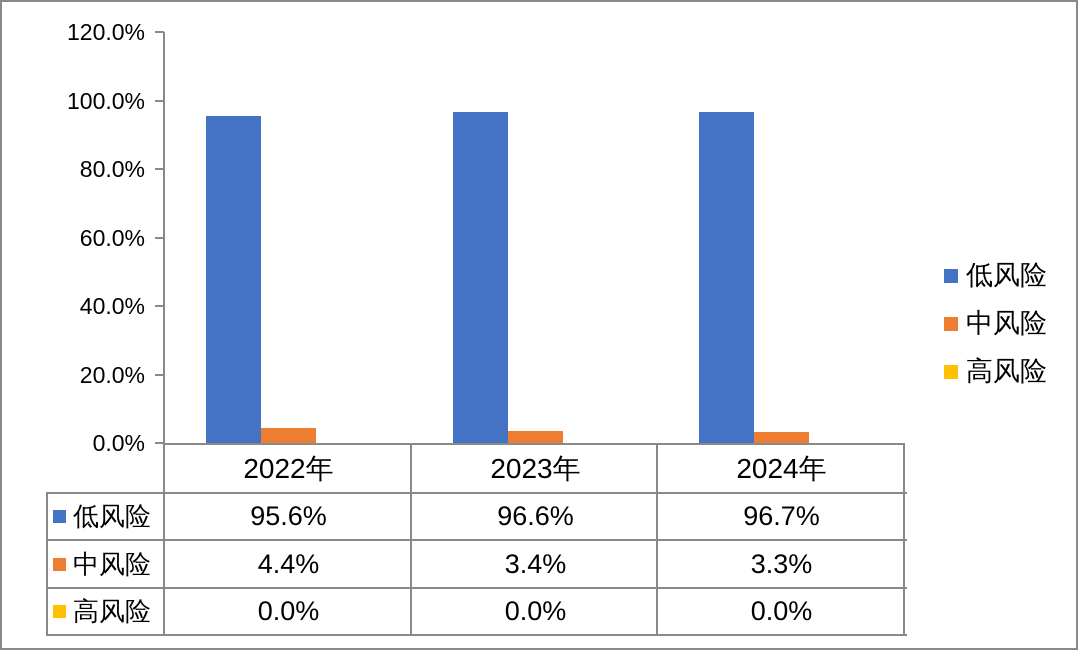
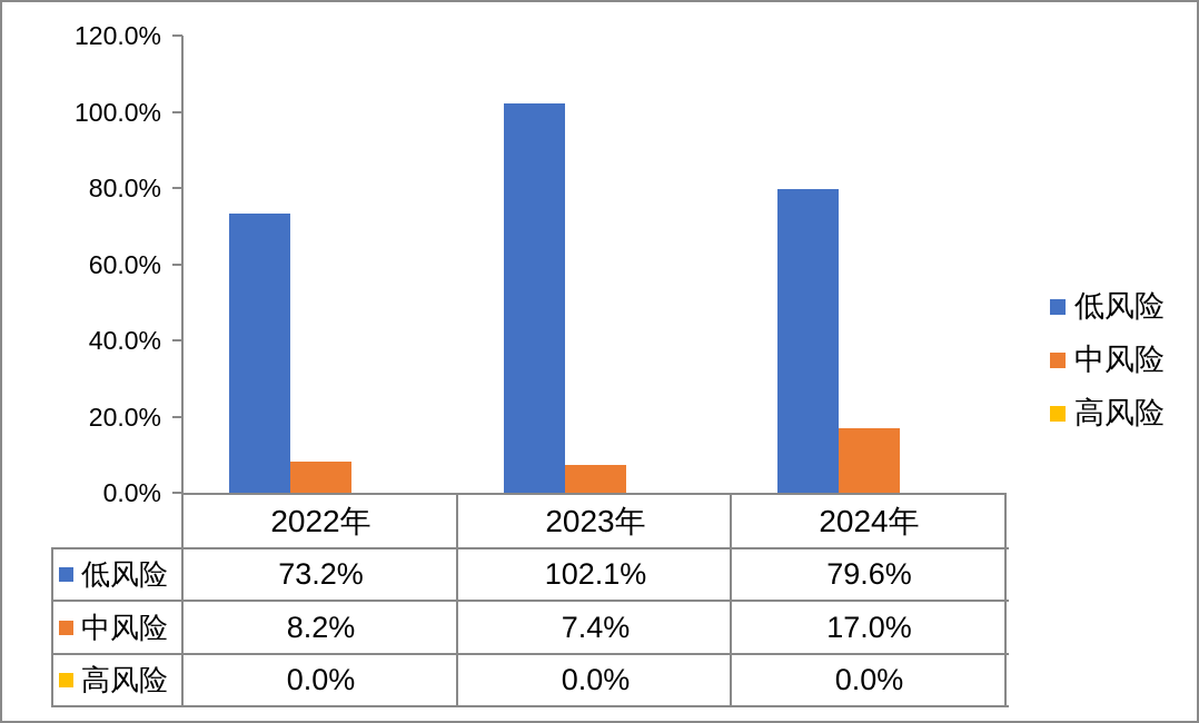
低风险/2022年: 95.6% -> 73.2%
中风险/2022年: 4.4% -> 8.2%
低风险/2023年: 96.6% -> 102.1%
中风险/2023年: 3.4% -> 7.4%
低风险/2024年: 96.7% -> 79.6%
中风险/2024年: 3.3% -> 17.0%
